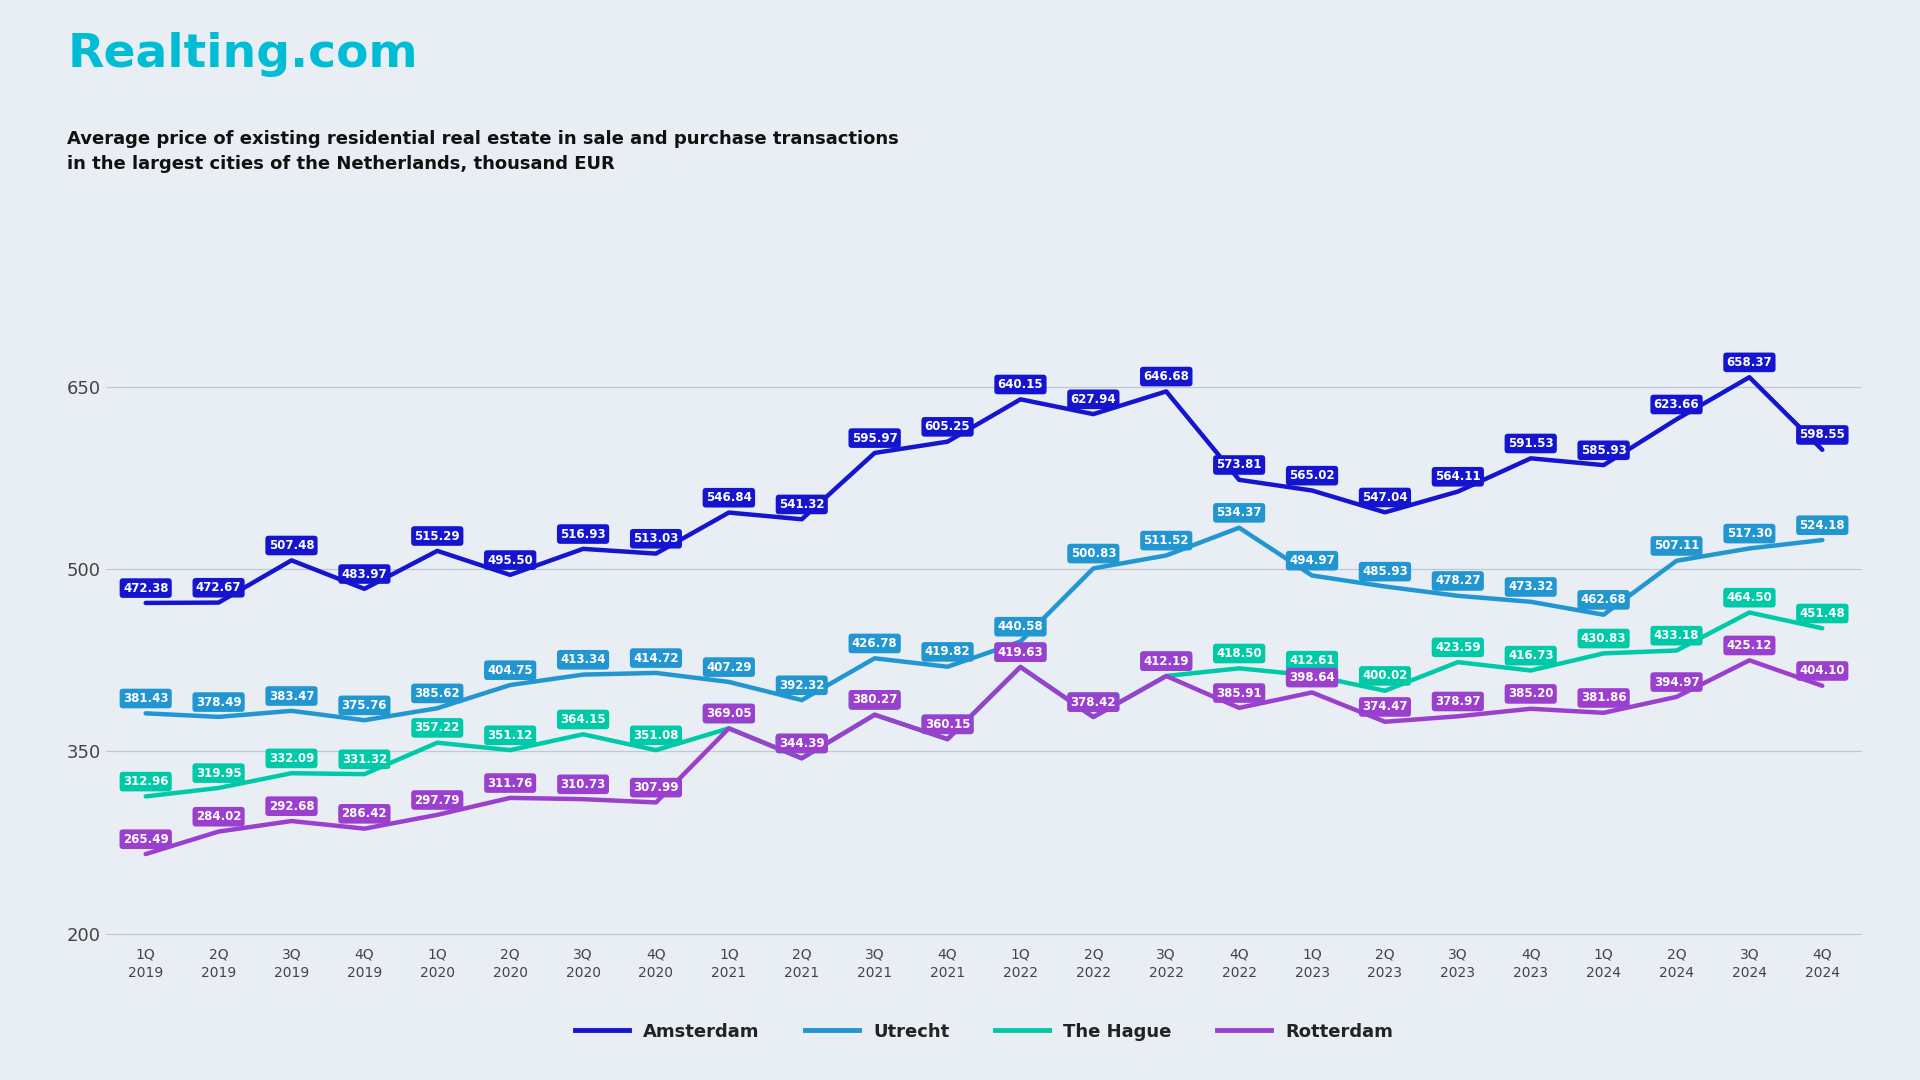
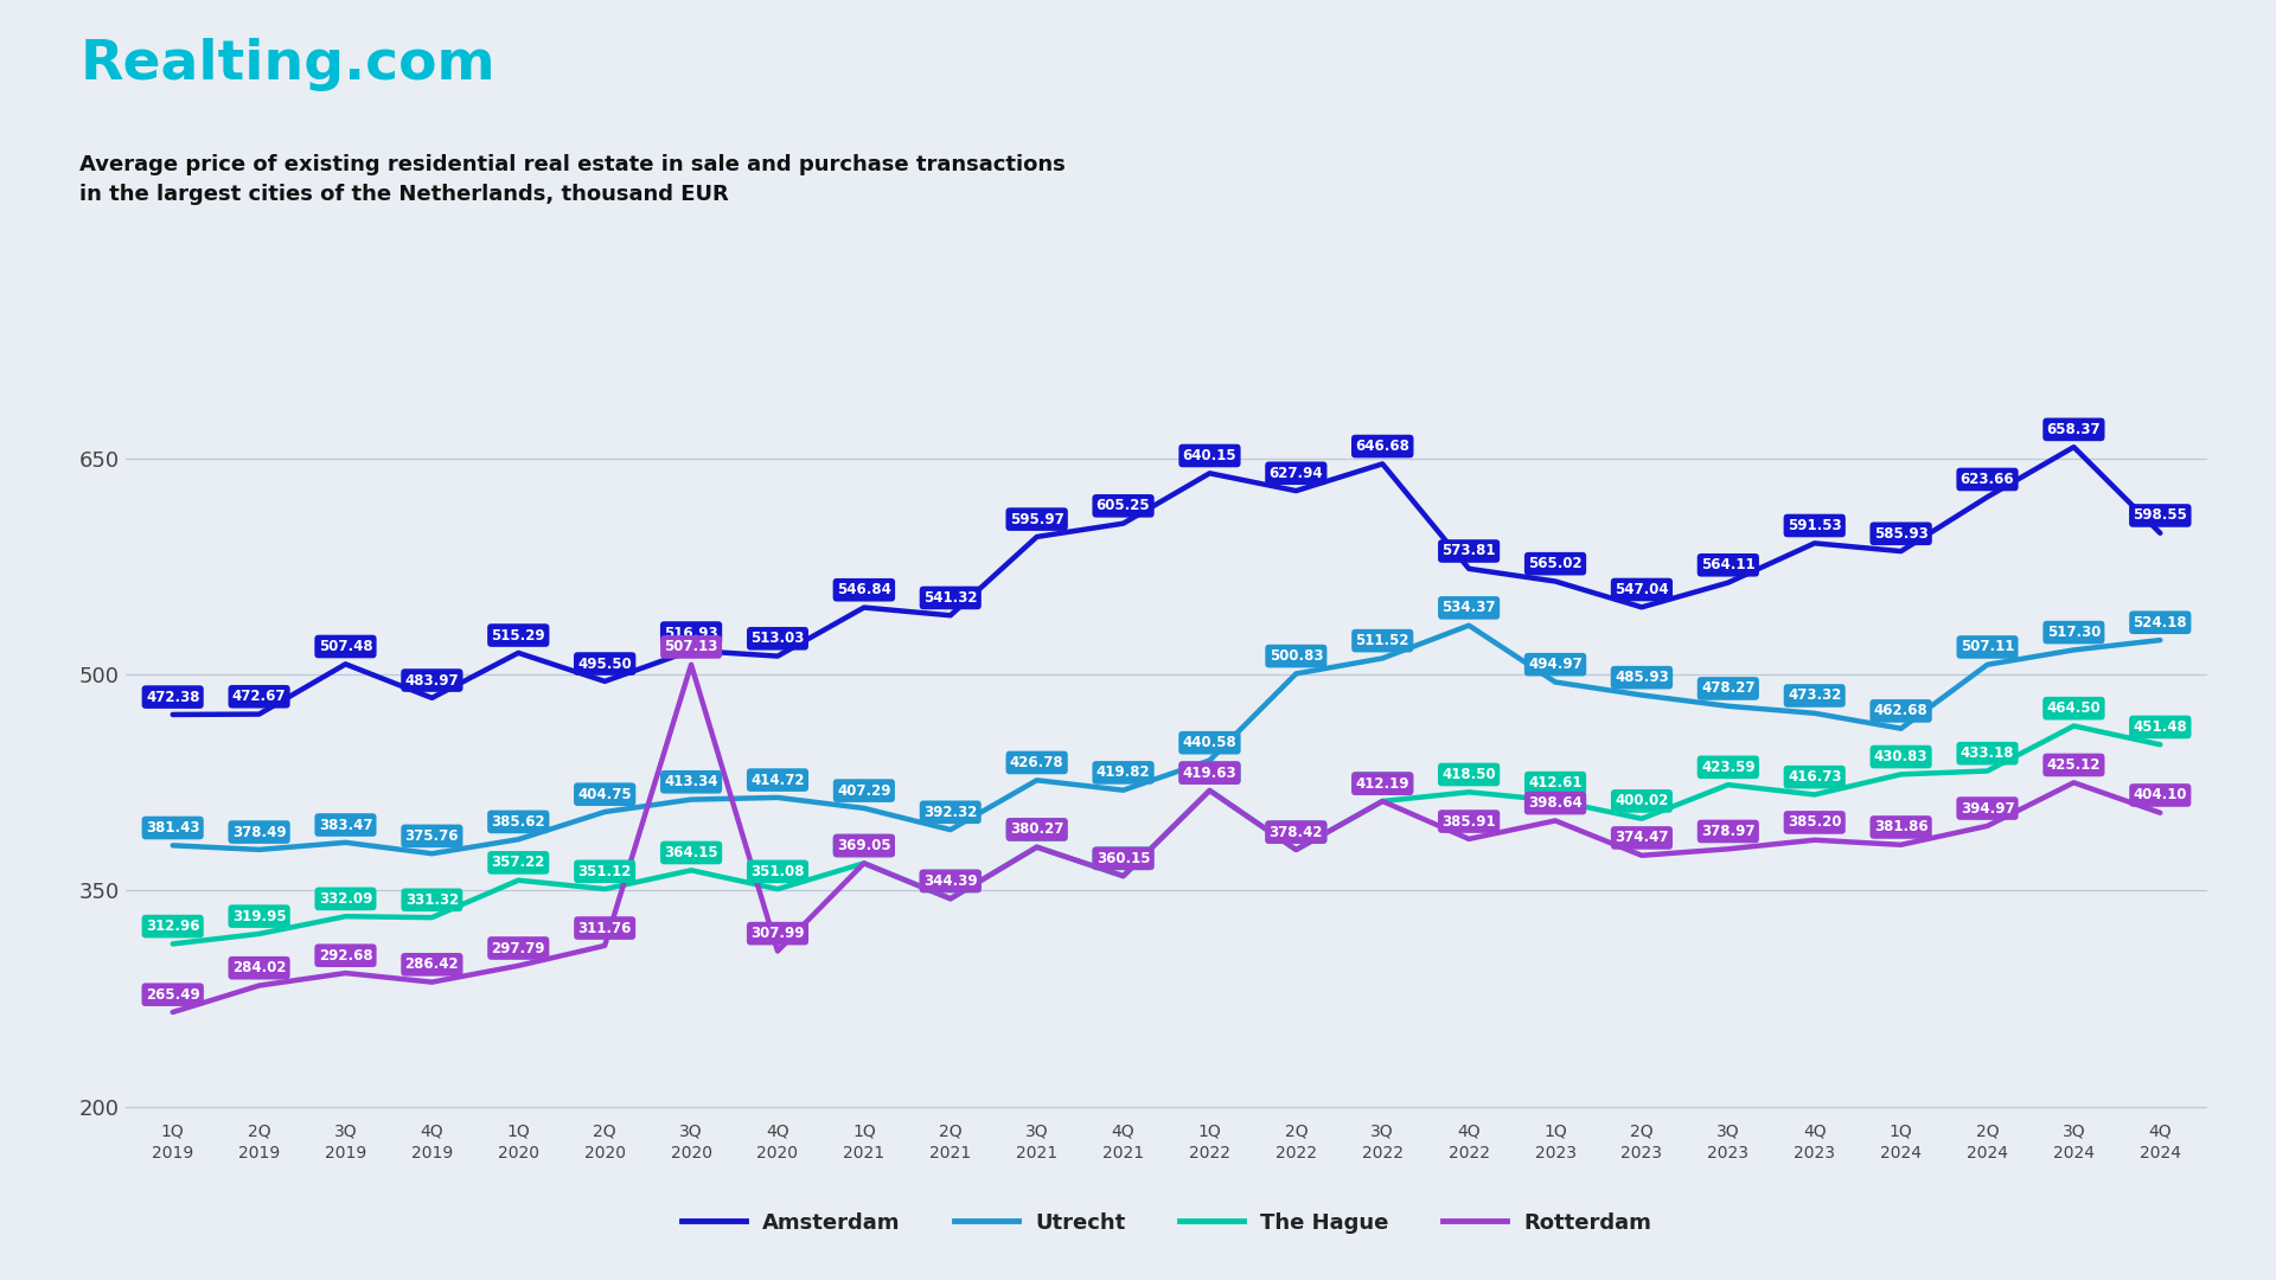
Rotterdam/3Q 2020: 310.73 -> 507.13
